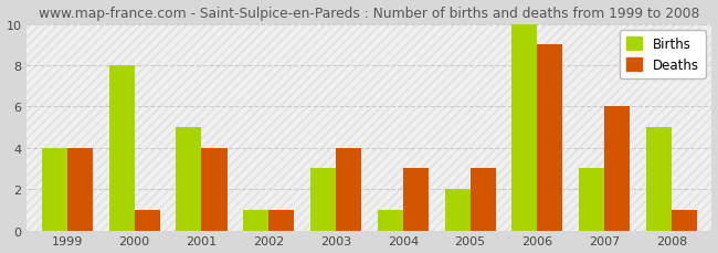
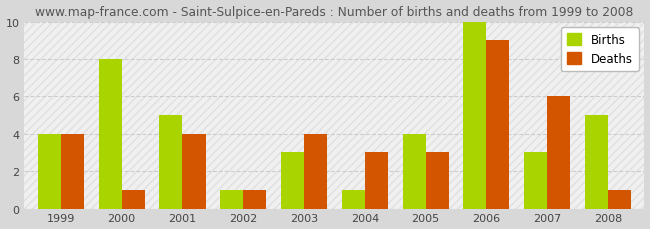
Births/2005: 2 -> 4
